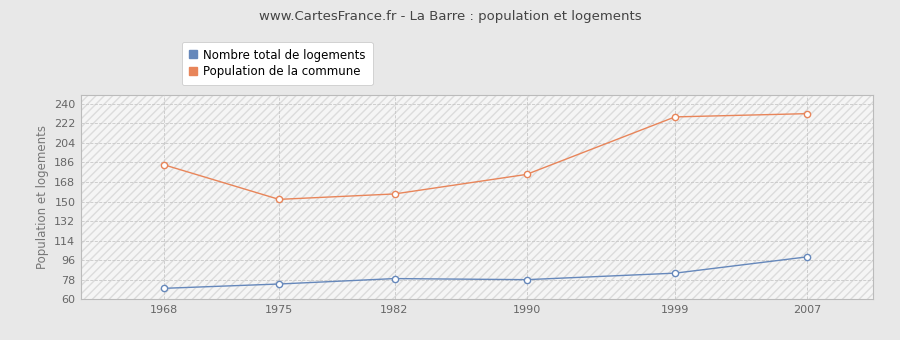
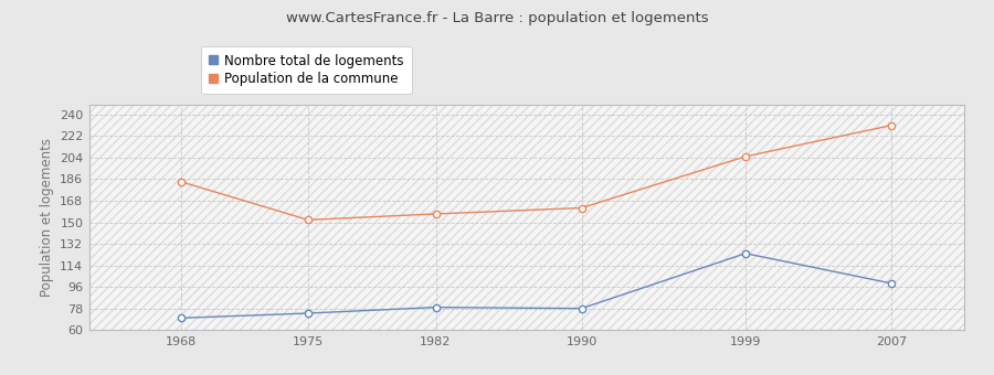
Population de la commune/1990: 175 -> 162
Nombre total de logements/1999: 84 -> 124
Population de la commune/1999: 228 -> 205
